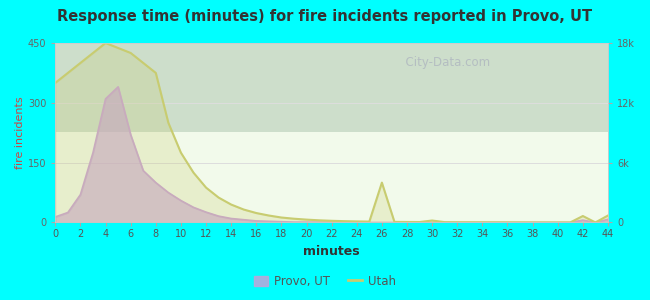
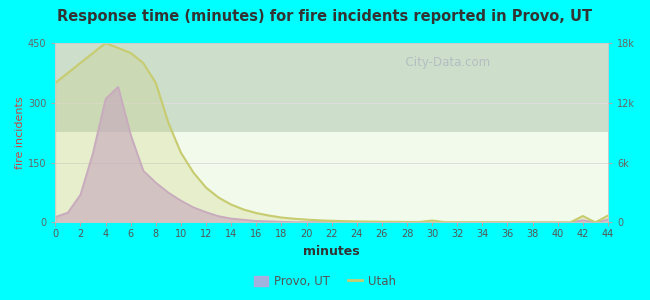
Utah/8: 15.0k -> 14.0k
Utah/26: 4.0k -> 0.1k
